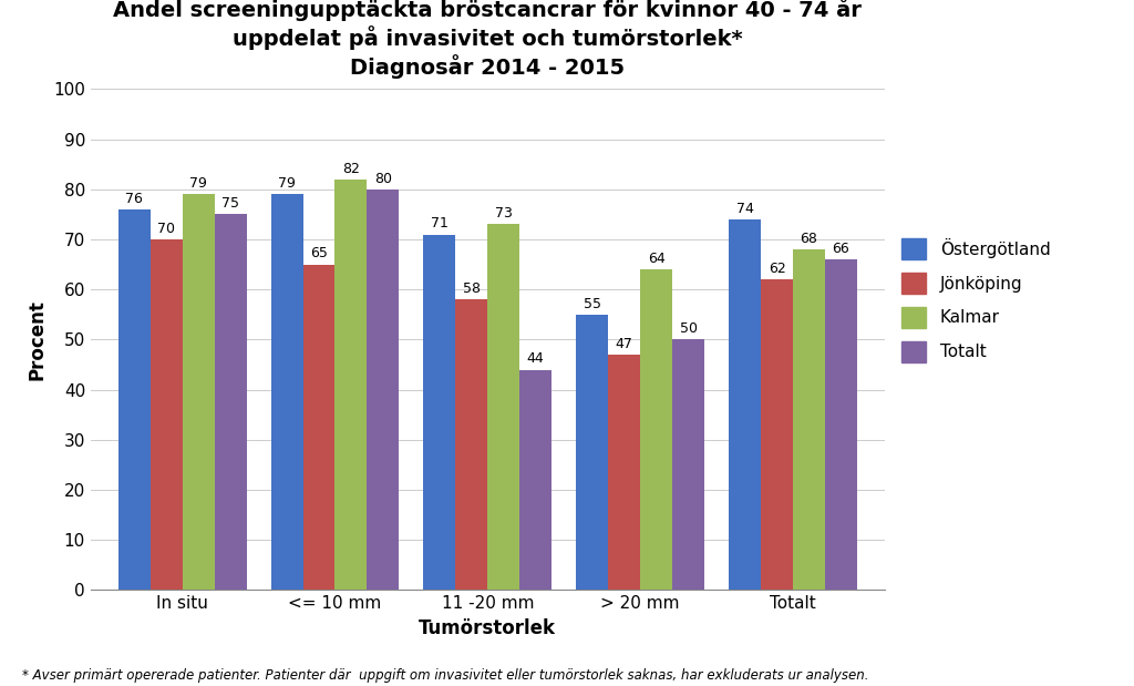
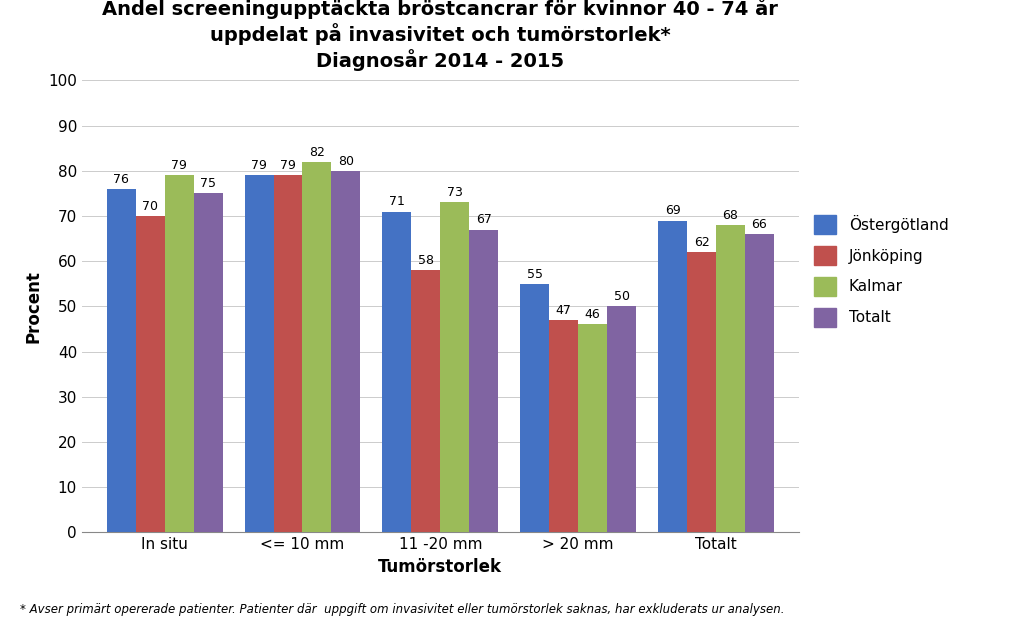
Jönköping/<= 10 mm: 65 -> 79
Totalt/11 -20 mm: 44 -> 67
Kalmar/> 20 mm: 64 -> 46
Östergötland/Totalt: 74 -> 69
